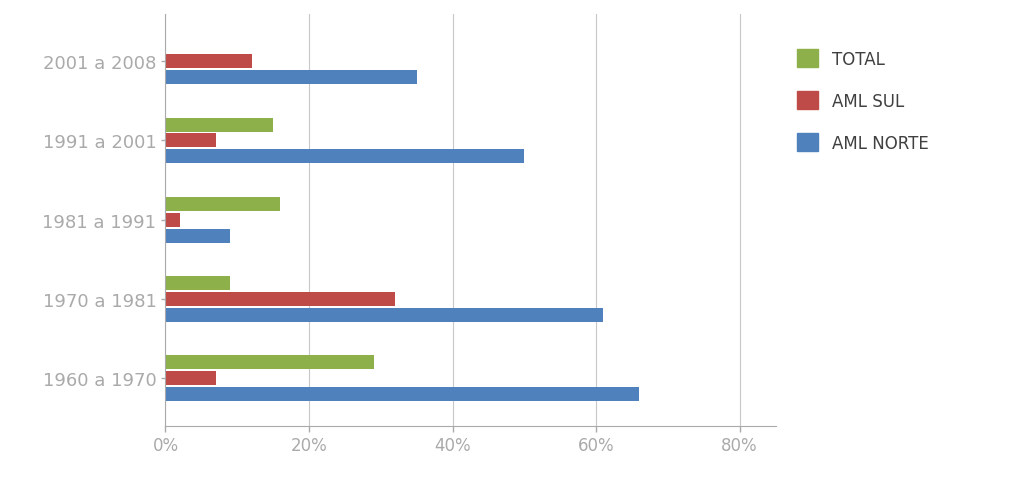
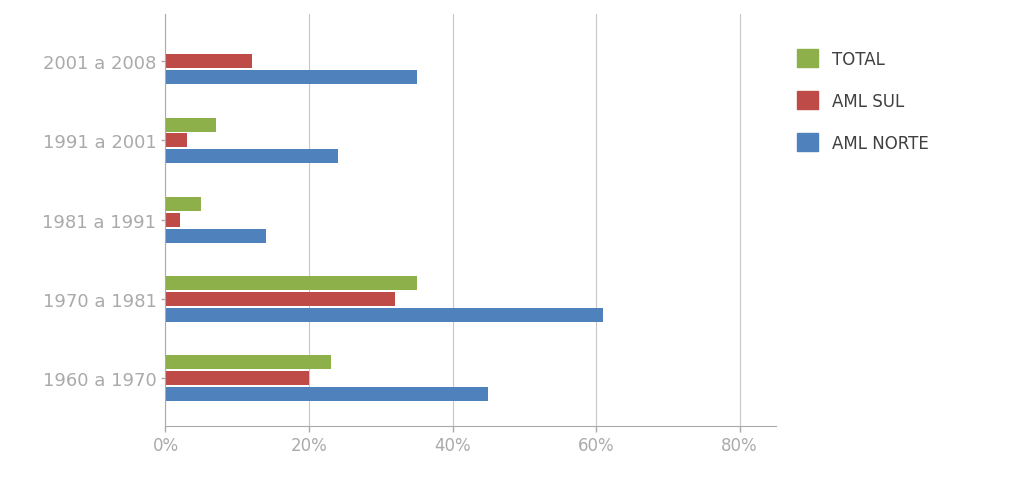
TOTAL/1991 a 2001: 15% -> 7%
AML SUL/1991 a 2001: 7% -> 3%
AML NORTE/1991 a 2001: 50% -> 24%
TOTAL/1981 a 1991: 16% -> 5%
AML NORTE/1981 a 1991: 9% -> 14%
TOTAL/1970 a 1981: 9% -> 35%
TOTAL/1960 a 1970: 29% -> 23%
AML SUL/1960 a 1970: 7% -> 20%
AML NORTE/1960 a 1970: 66% -> 45%
